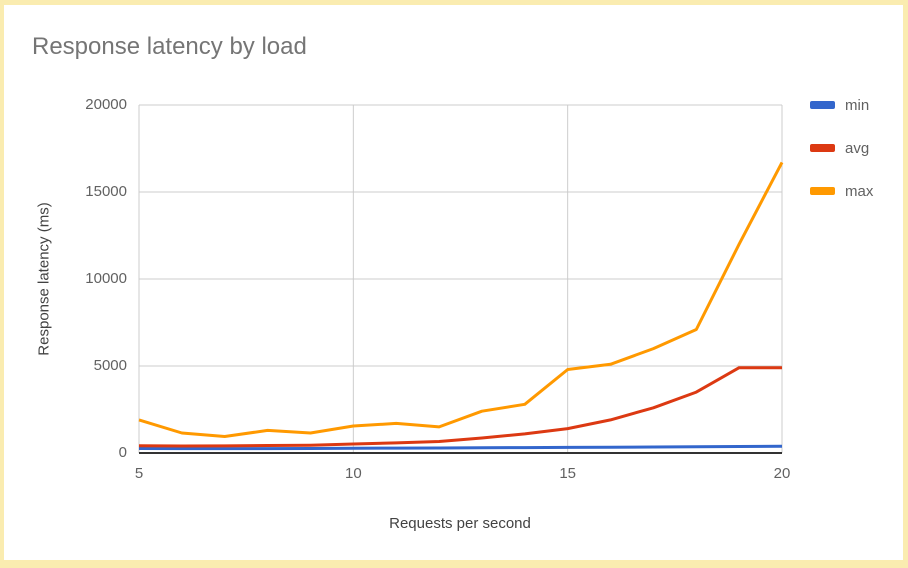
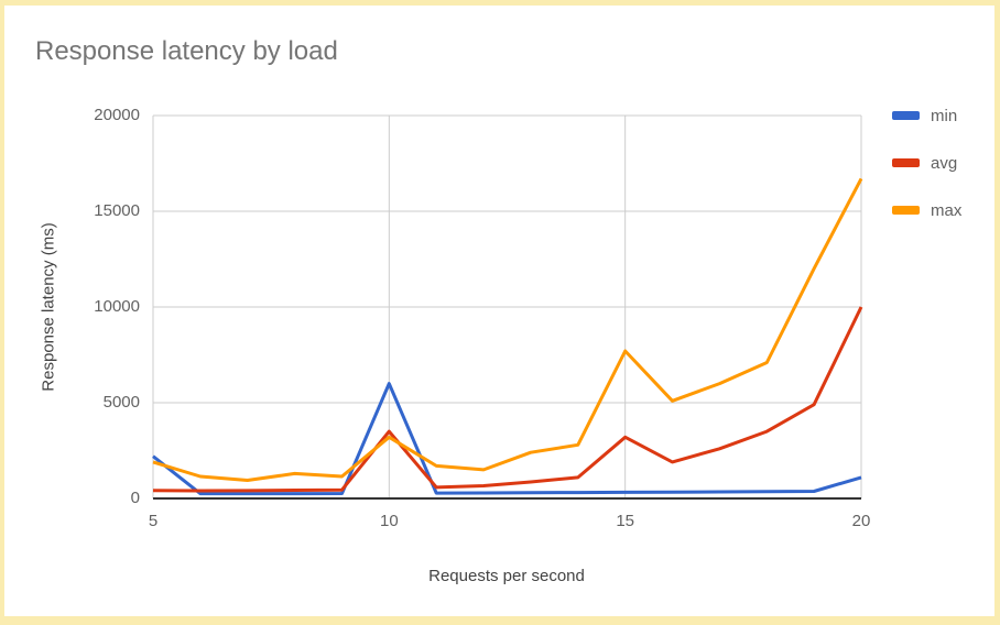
min/5: 300 -> 2200
min/10: 300 -> 6000
avg/10: 500 -> 3500
max/10: 1600 -> 3200
avg/15: 1400 -> 3200
max/15: 4800 -> 7700
min/20: 400 -> 1100
avg/20: 4900 -> 10000
